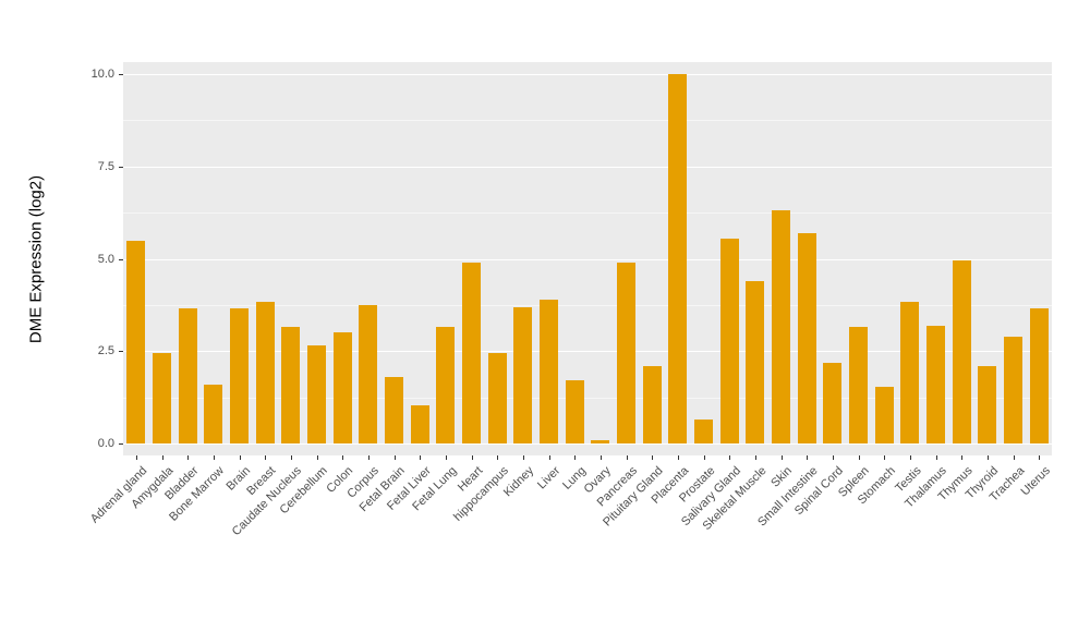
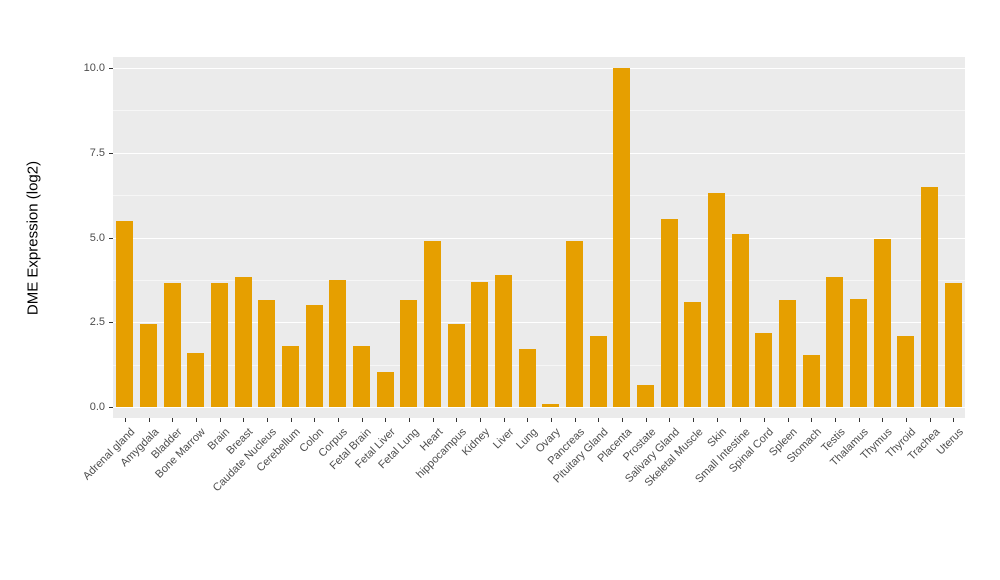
Cerebellum: 2.6 -> 1.8
Skeletal Muscle: 4.4 -> 3.1
Small Intestine: 5.7 -> 5.1
Trachea: 2.9 -> 6.5
